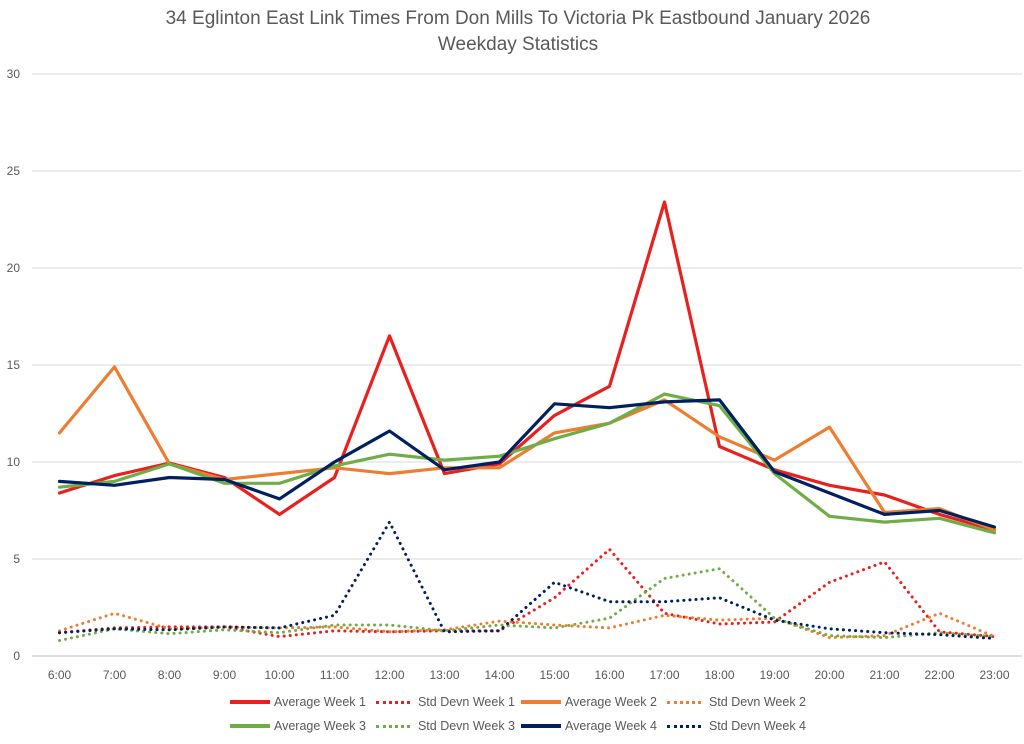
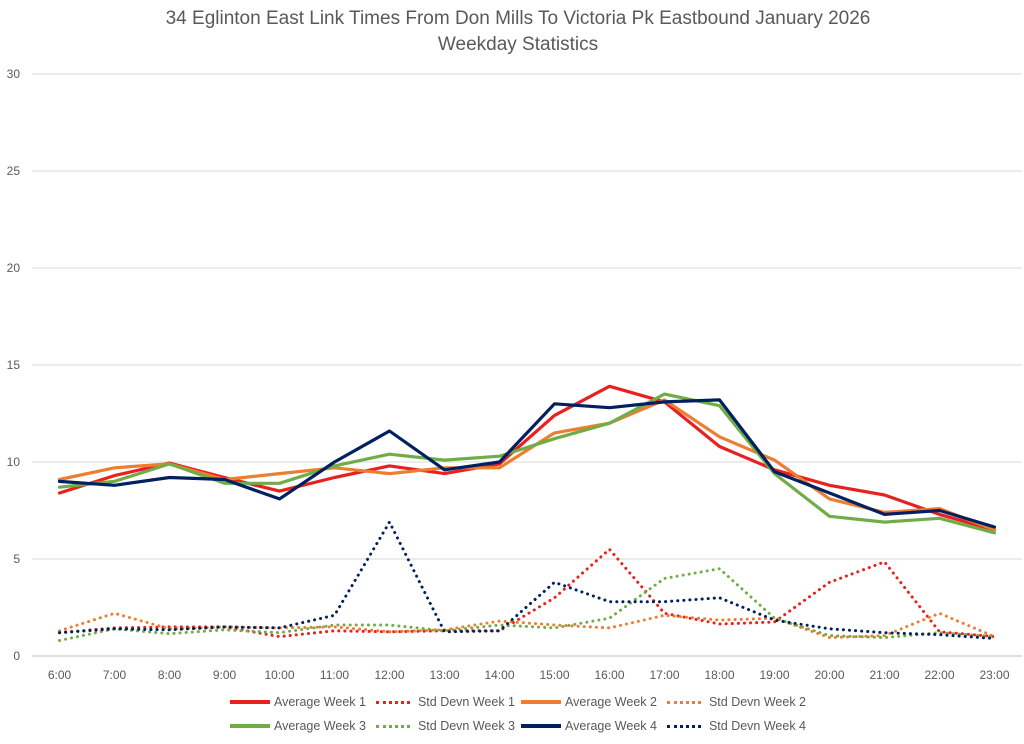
Average Week 2/6:00: 11.5 -> 9.1
Average Week 2/7:00: 14.9 -> 9.7
Average Week 1/10:00: 7.3 -> 8.5
Average Week 1/12:00: 16.5 -> 9.8
Average Week 1/17:00: 23.4 -> 13.1
Average Week 2/20:00: 11.8 -> 8.1
